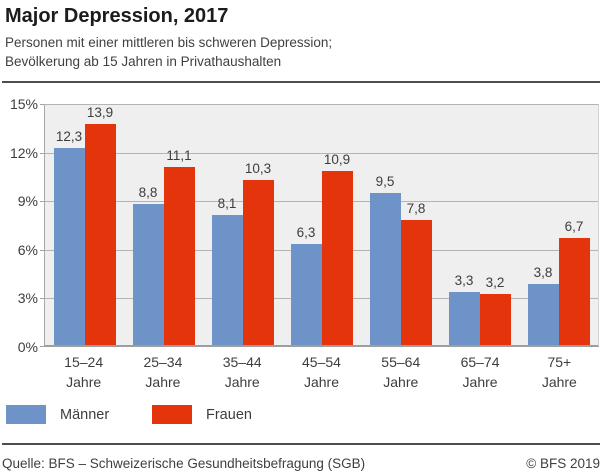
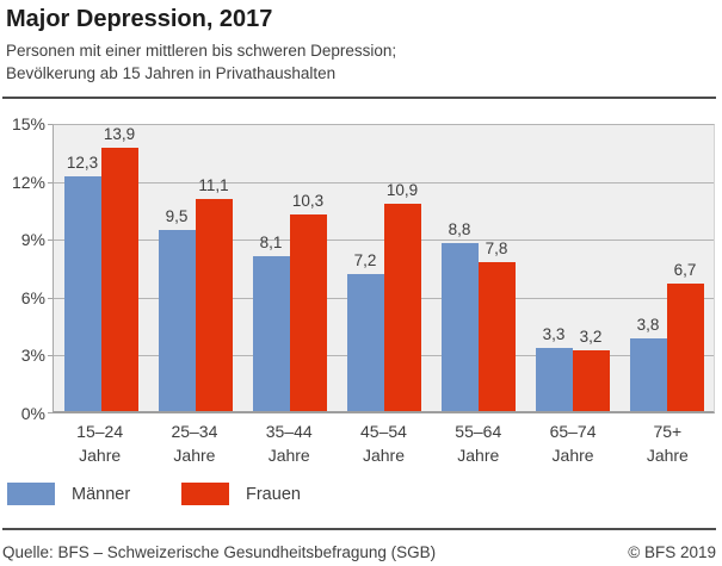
Männer/25–34: 8,8 -> 9,5
Männer/45–54: 6,3 -> 7,2
Männer/55–64: 9,5 -> 8,8
